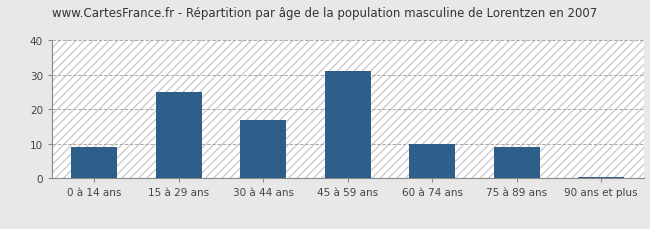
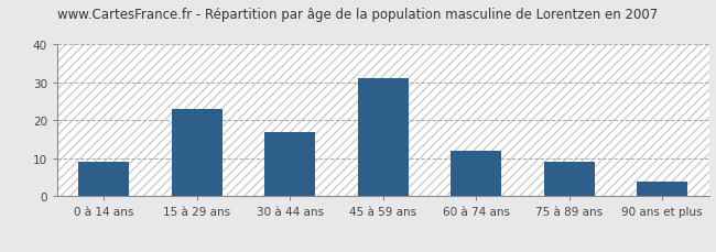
15 à 29 ans: 25.0 -> 23.0
60 à 74 ans: 10.0 -> 12.0
90 ans et plus: 0.5 -> 4.0
